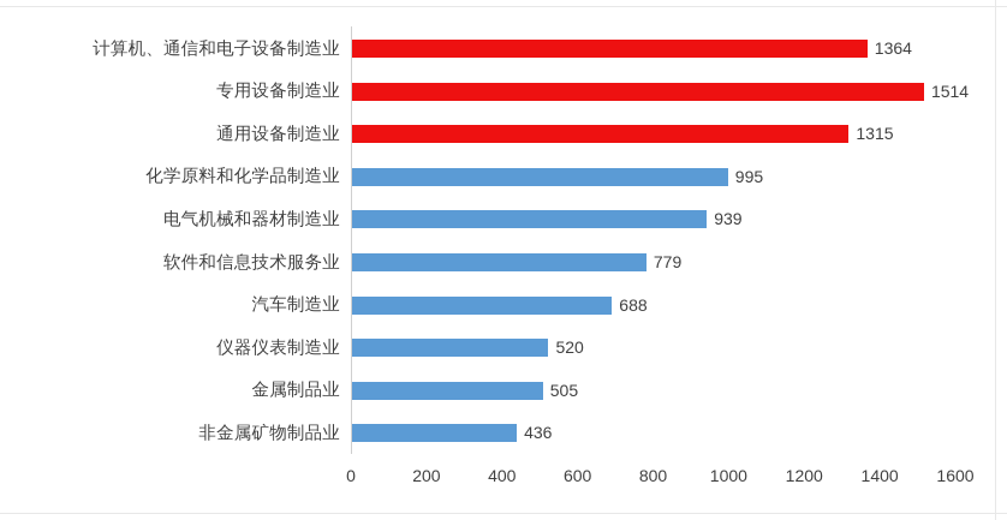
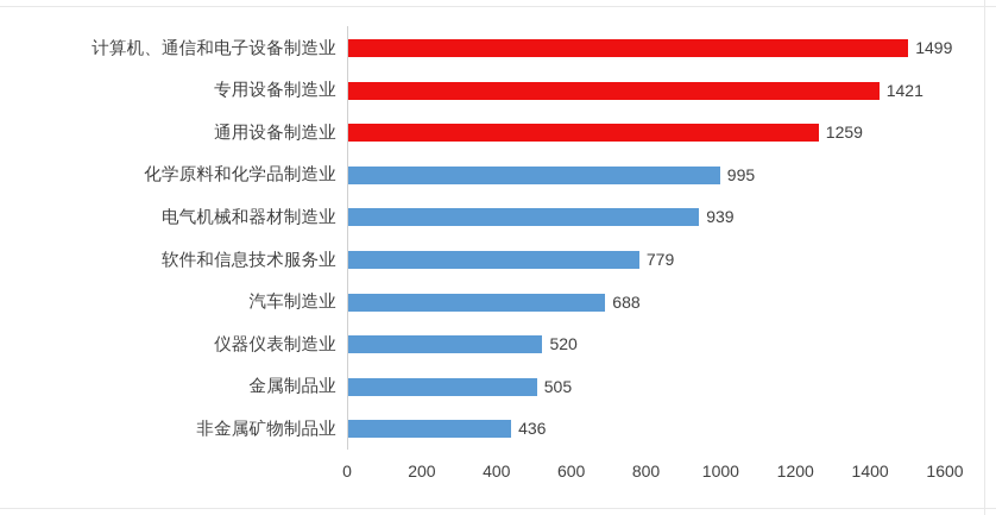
计算机、通信和电子设备制造业: 1364 -> 1499
专用设备制造业: 1514 -> 1421
通用设备制造业: 1315 -> 1259
